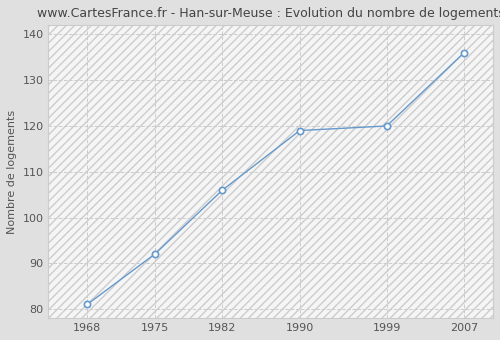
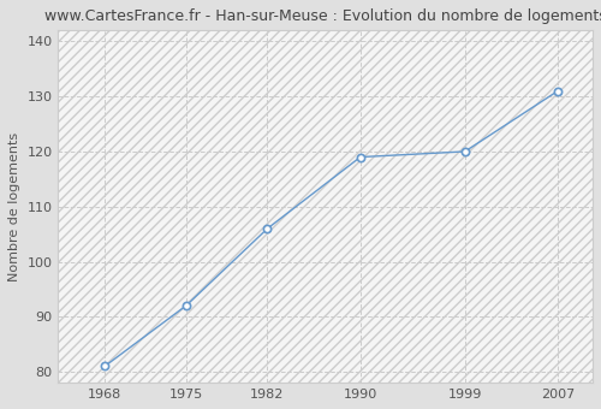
2007: 136 -> 131
